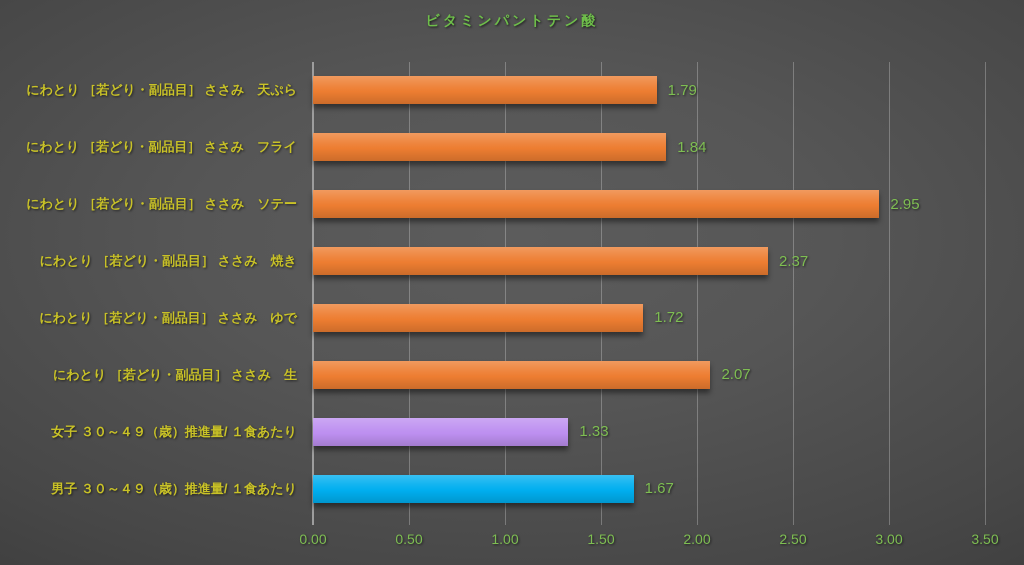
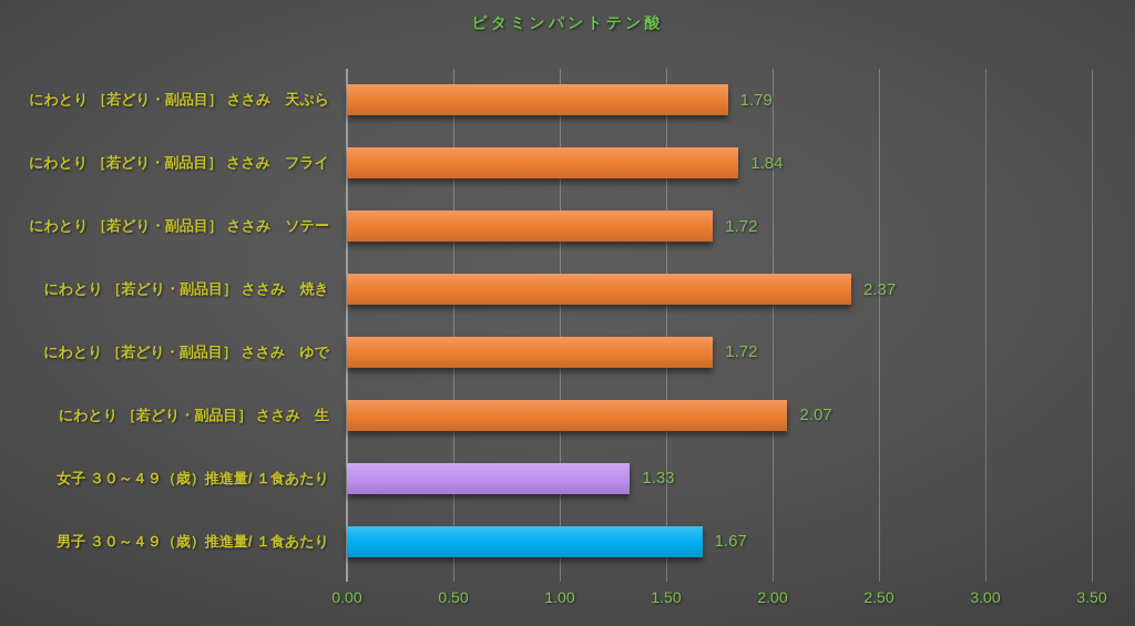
にわとり ［若どり・副品目］ ささみ ソテー: 2.95 -> 1.72
